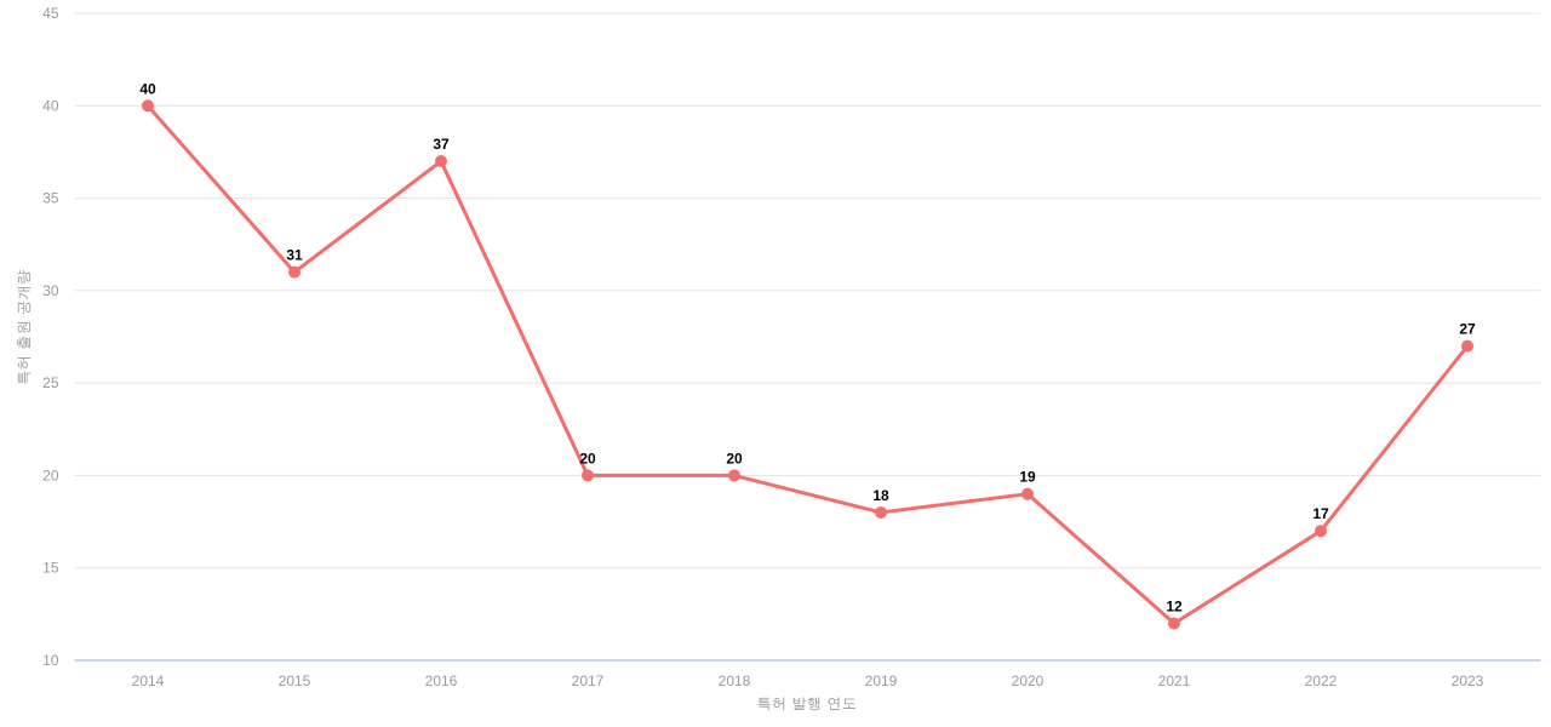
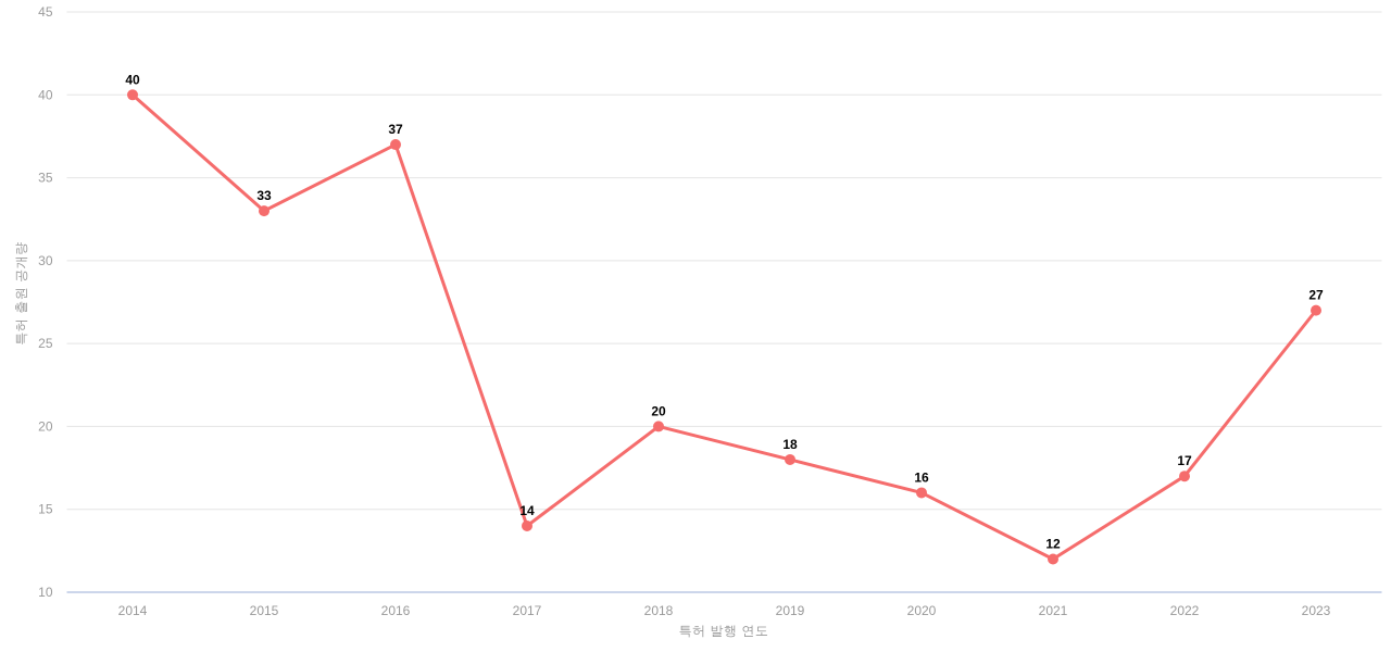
2015: 31 -> 33
2017: 20 -> 14
2020: 19 -> 16
